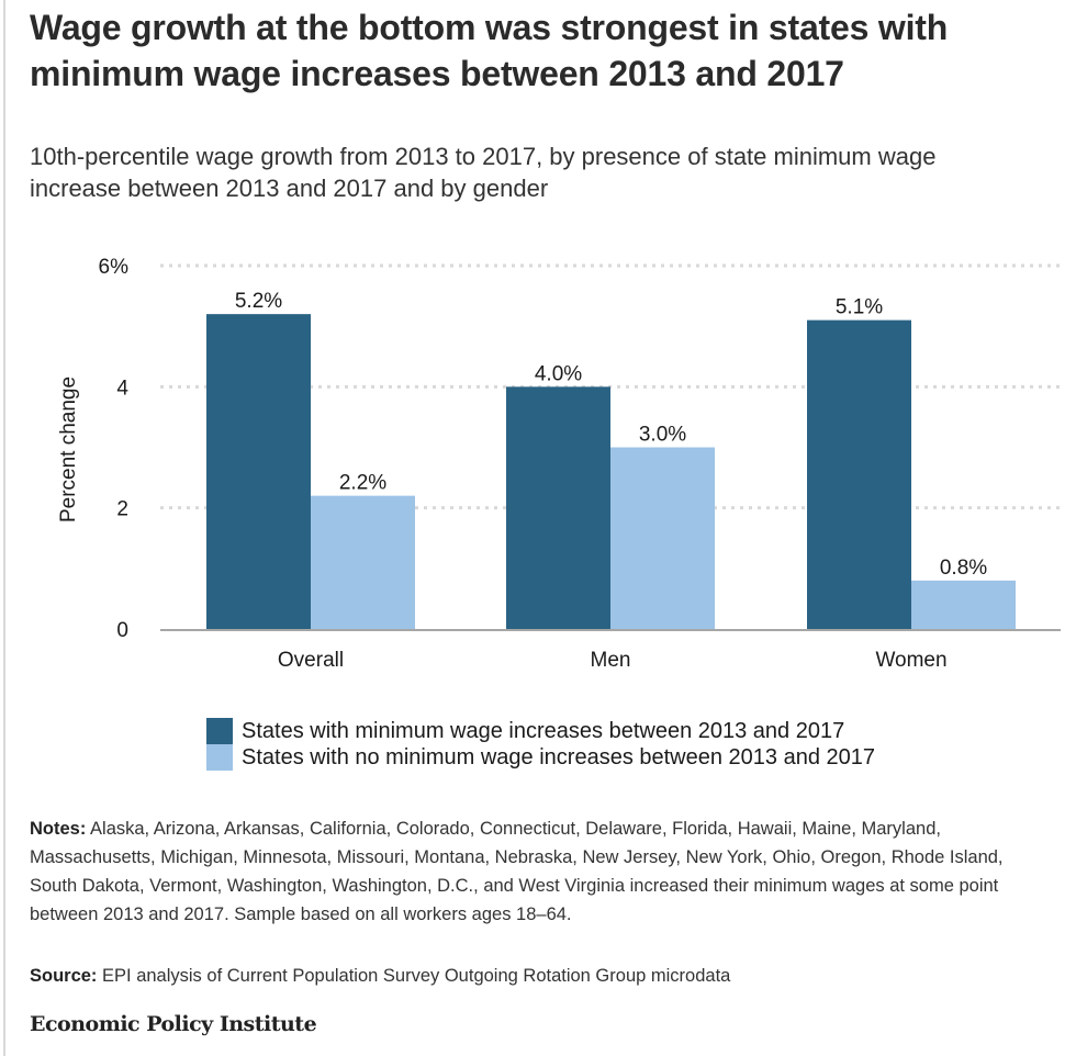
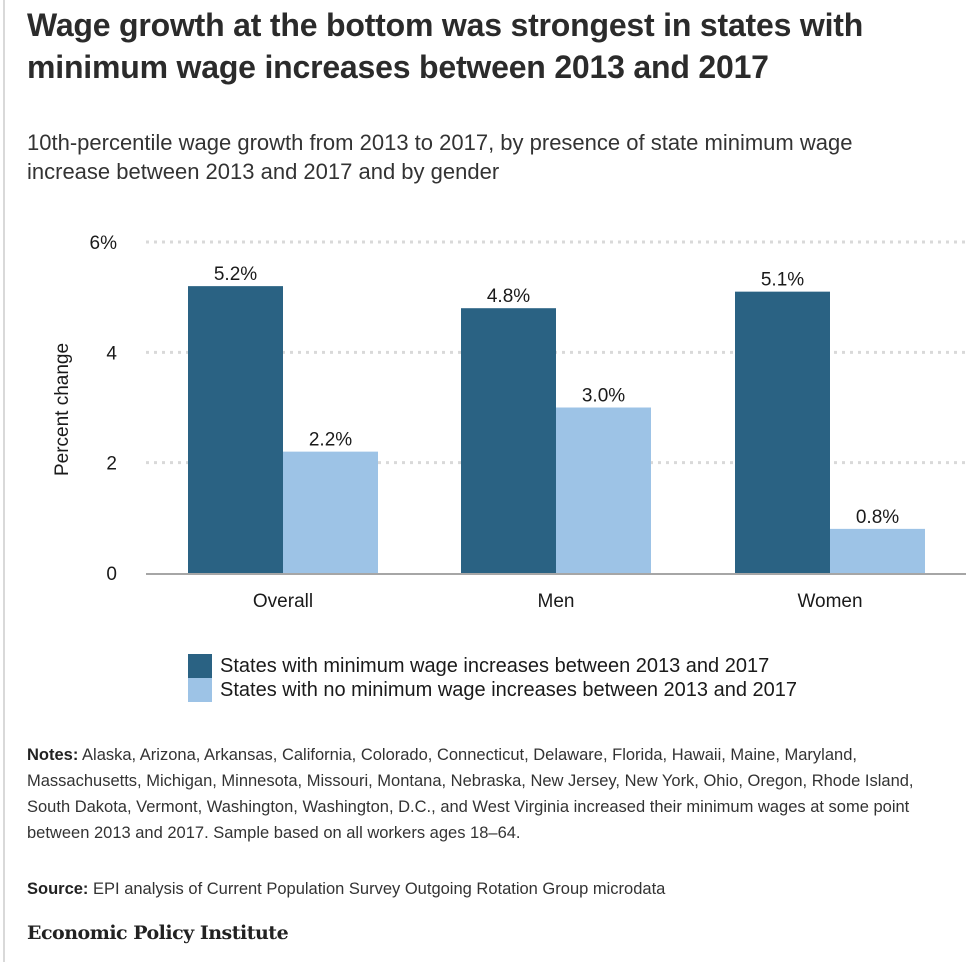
States with minimum wage increases between 2013 and 2017/Men: 4.0% -> 4.8%
